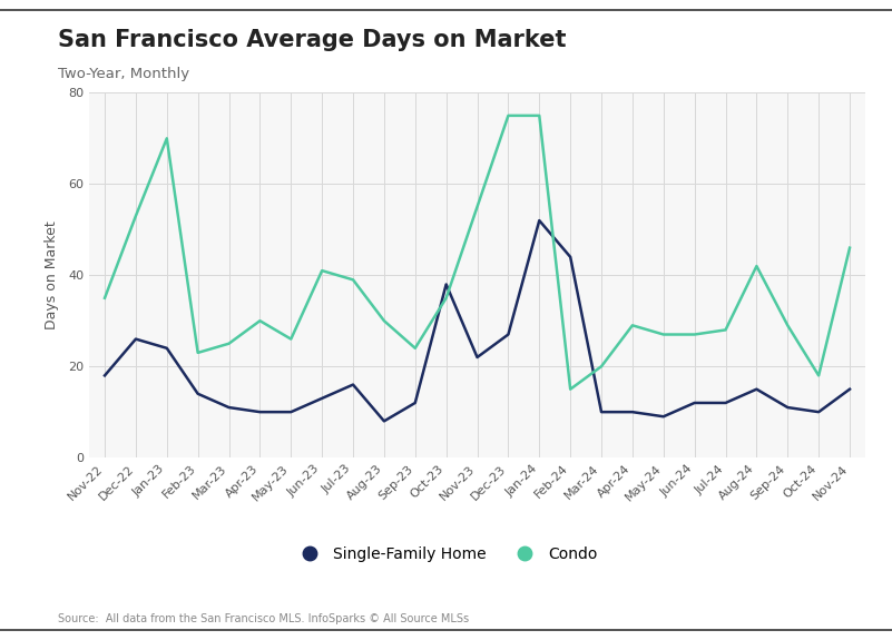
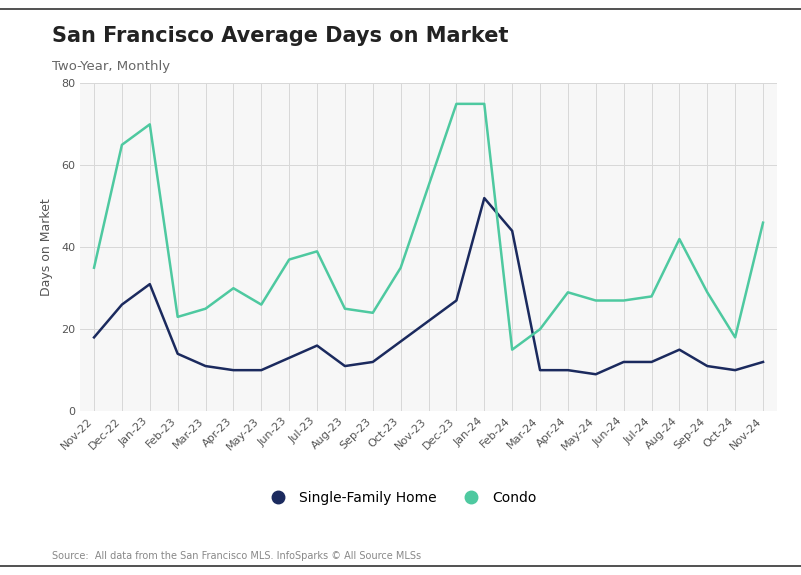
Condo/Dec-22: 53 -> 65
Single-Family Home/Jan-23: 24 -> 31
Condo/Jun-23: 41 -> 37
Single-Family Home/Aug-23: 8 -> 11
Condo/Aug-23: 30 -> 25
Single-Family Home/Oct-23: 38 -> 17
Single-Family Home/Nov-24: 15 -> 12
